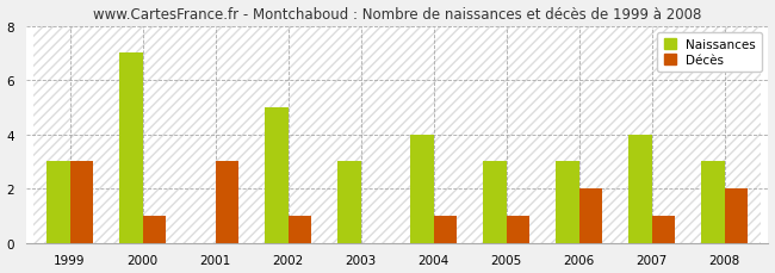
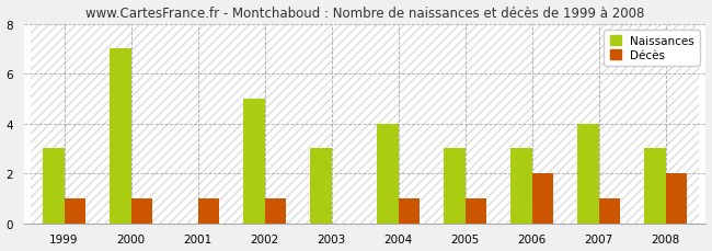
Décès/1999: 3 -> 1
Décès/2001: 3 -> 1
